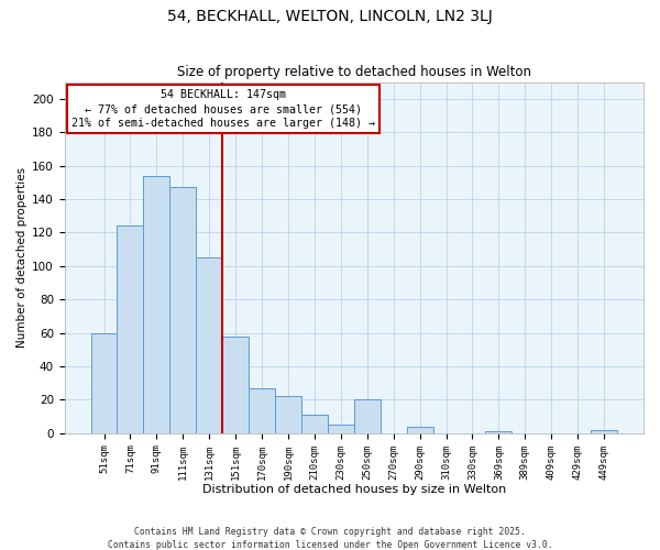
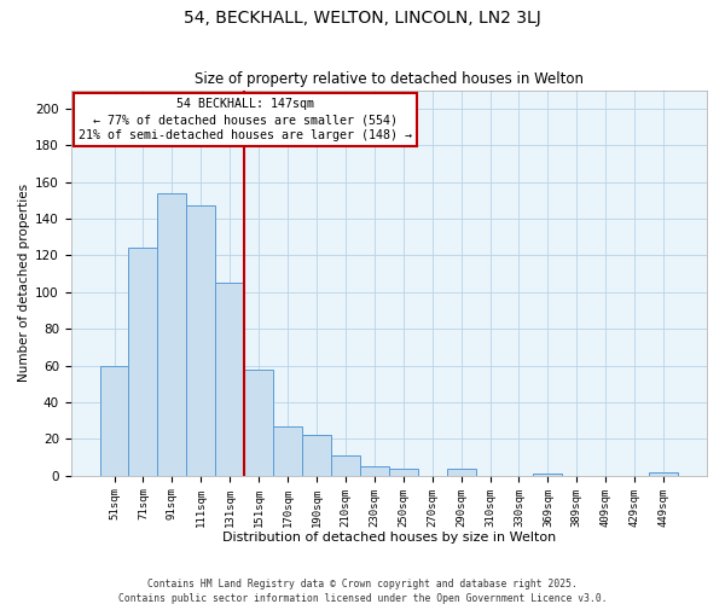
250sqm: 20 -> 4
